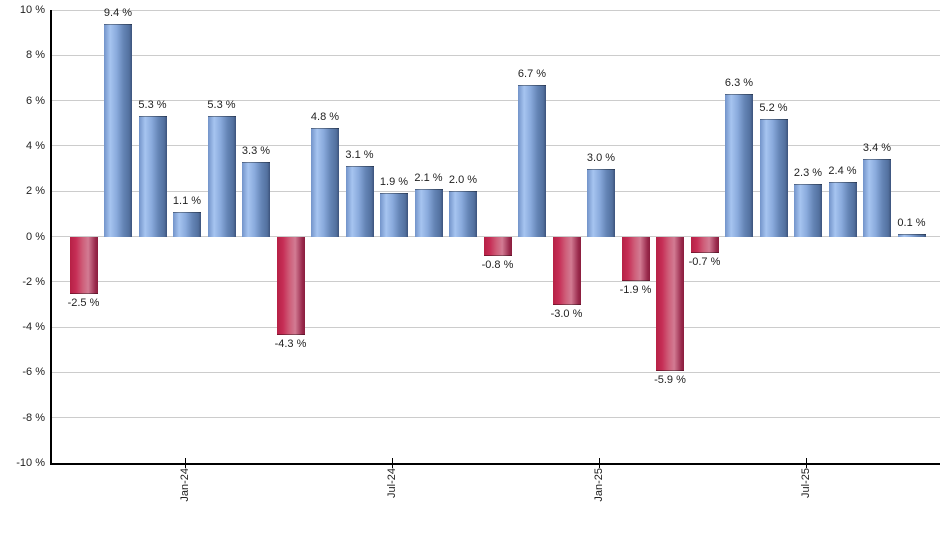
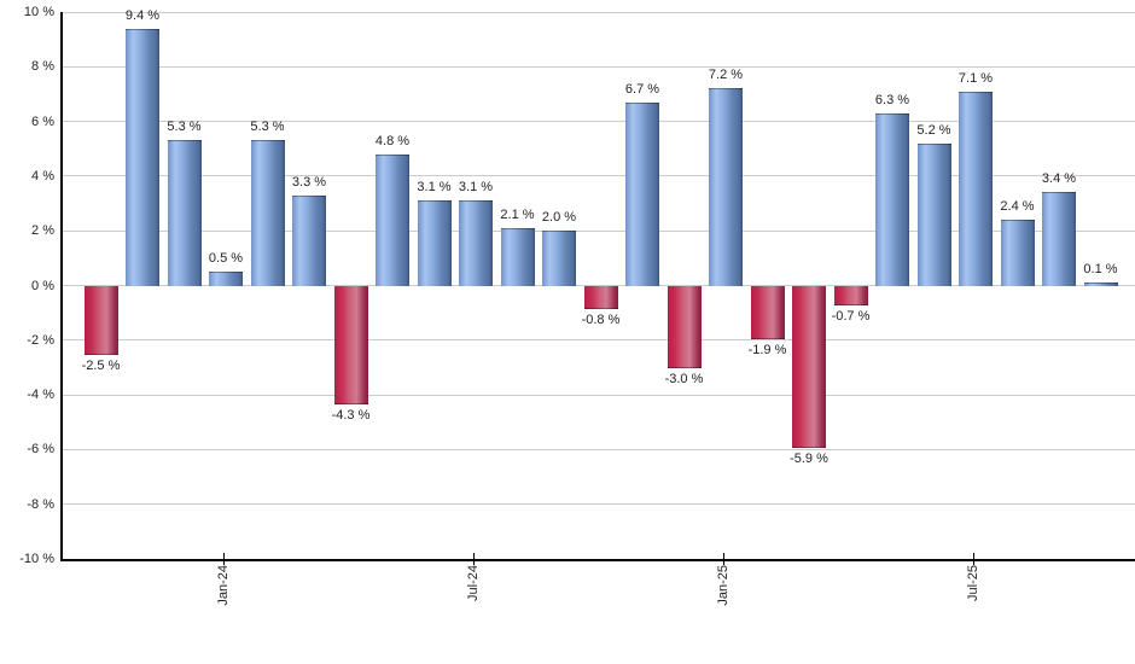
Jan-24: 1.1 -> 0.5
Jul-24: 1.9 -> 3.1
Jan-25: 3.0 -> 7.2
Jul-25: 2.3 -> 7.1
